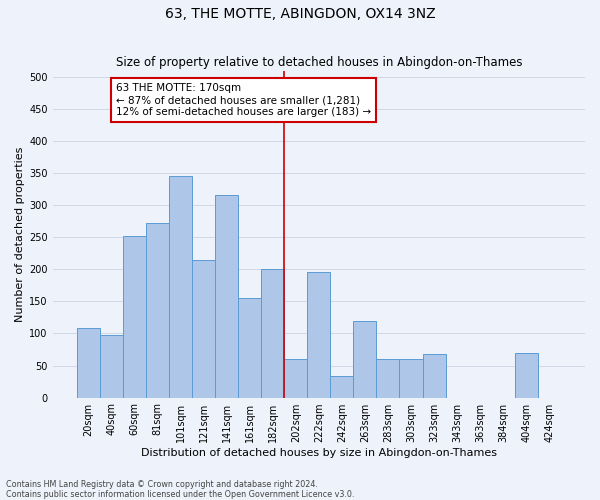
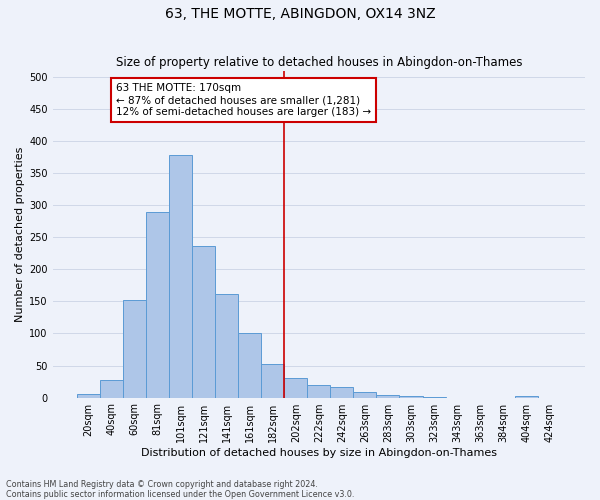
20sqm: 108 -> 5
40sqm: 98 -> 28
60sqm: 252 -> 152
81sqm: 272 -> 290
101sqm: 346 -> 378
121sqm: 214 -> 237
141sqm: 316 -> 162
161sqm: 156 -> 100
182sqm: 200 -> 53
202sqm: 60 -> 30
222sqm: 196 -> 20
242sqm: 34 -> 17
263sqm: 120 -> 8
283sqm: 60 -> 4
303sqm: 60 -> 3
323sqm: 68 -> 1
404sqm: 70 -> 3
